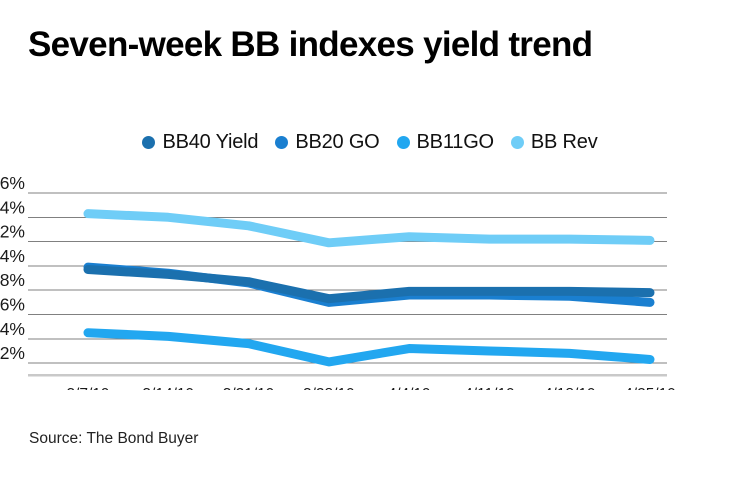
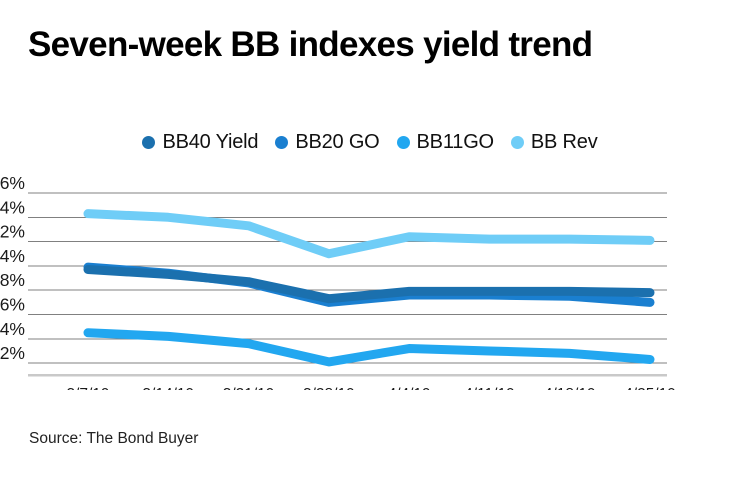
BB Rev/3/28/19: 4.19% -> 4.10%
